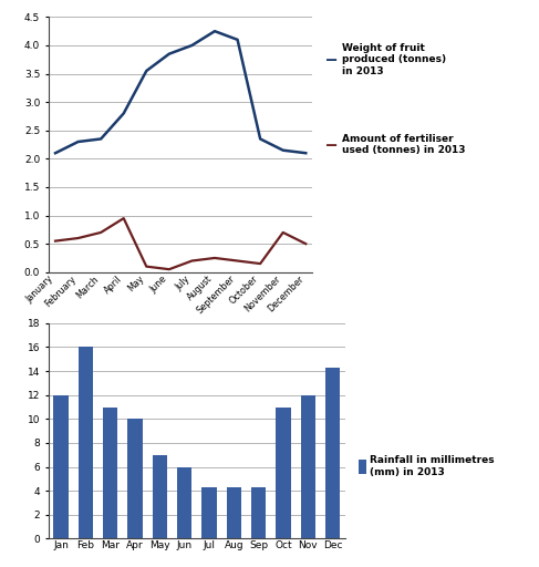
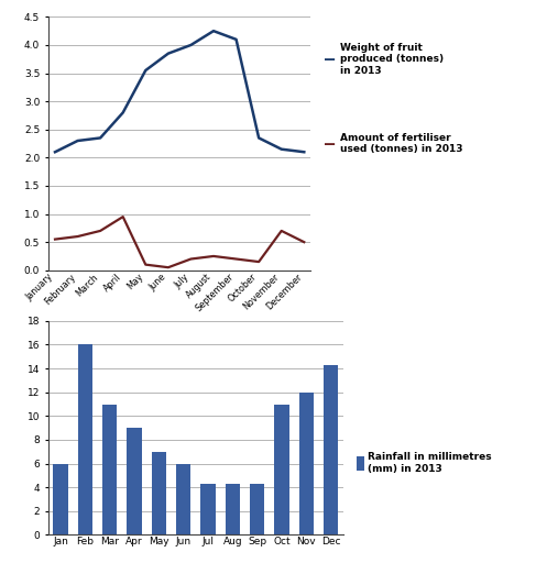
Jan: 12.0 -> 6.0
Apr: 10.0 -> 9.0
